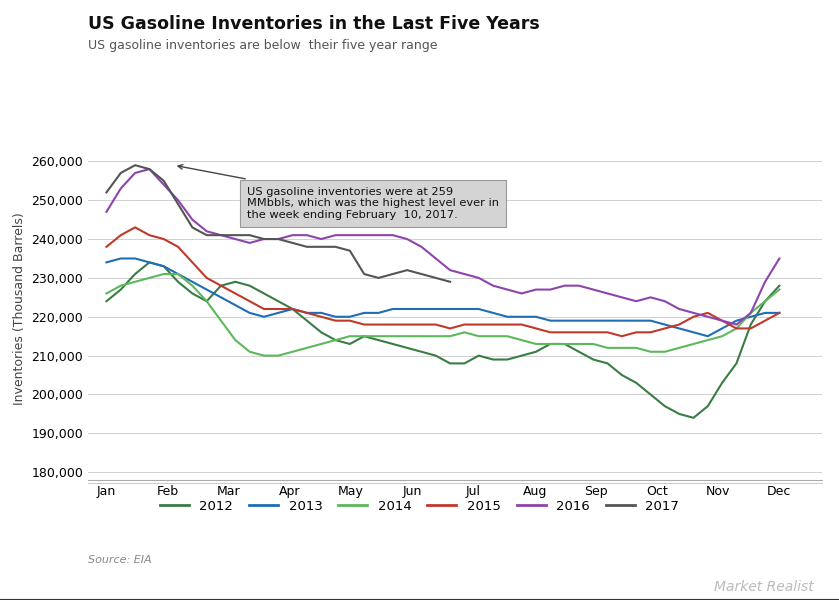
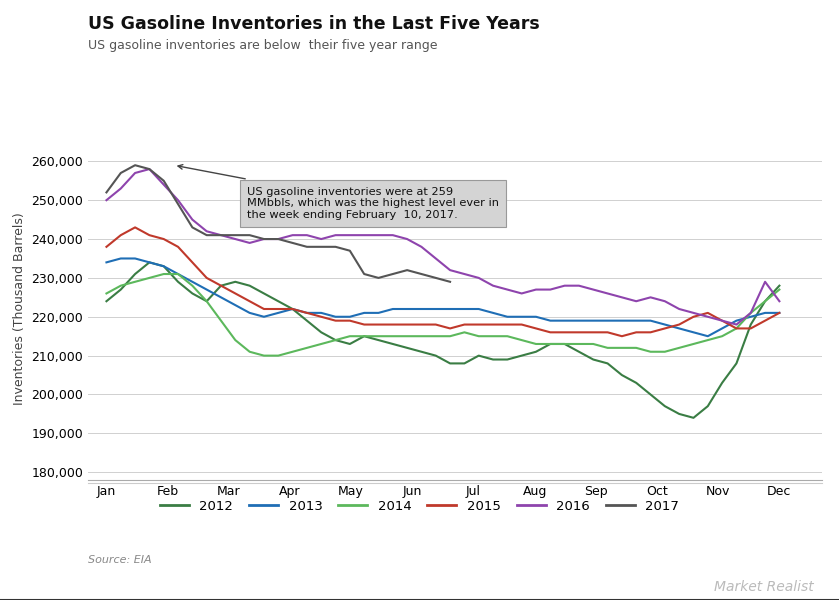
2016/Jan: 247,000 -> 250,000
2016/Dec: 235,000 -> 224,000
